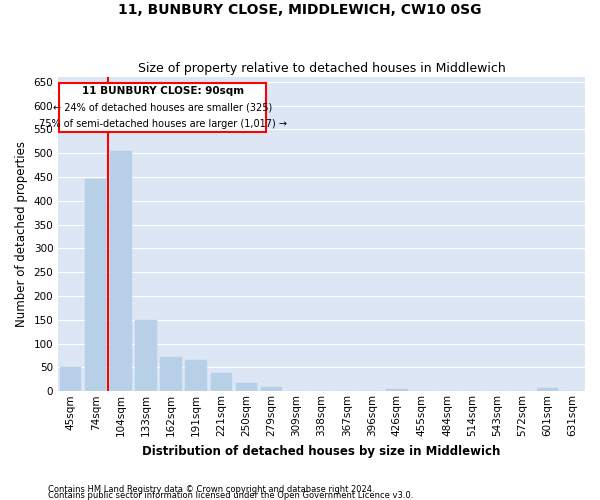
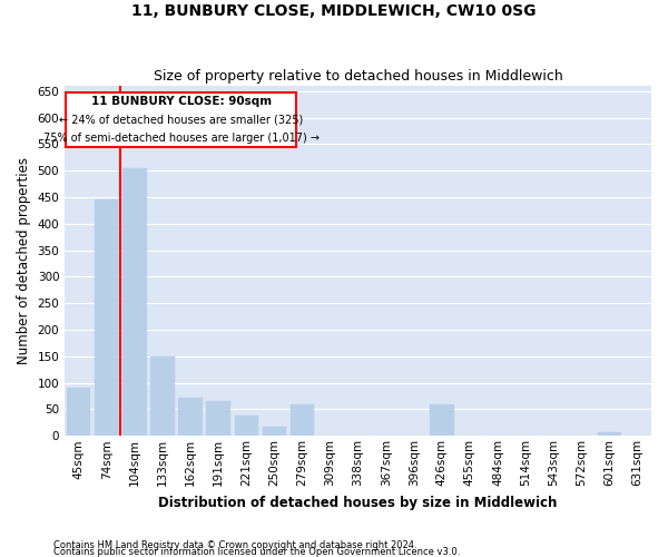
45sqm: 50 -> 90
279sqm: 8 -> 60
426sqm: 5 -> 60
